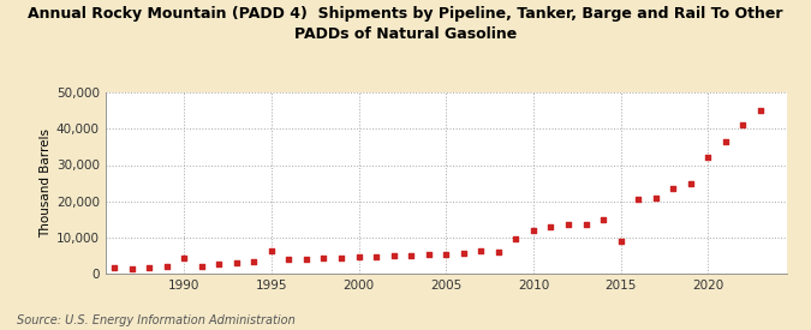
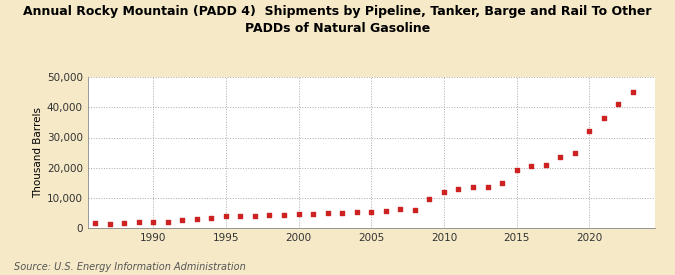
1990: 4,500 -> 2,200
1995: 6,500 -> 4,000
2015: 9,000 -> 19,200
